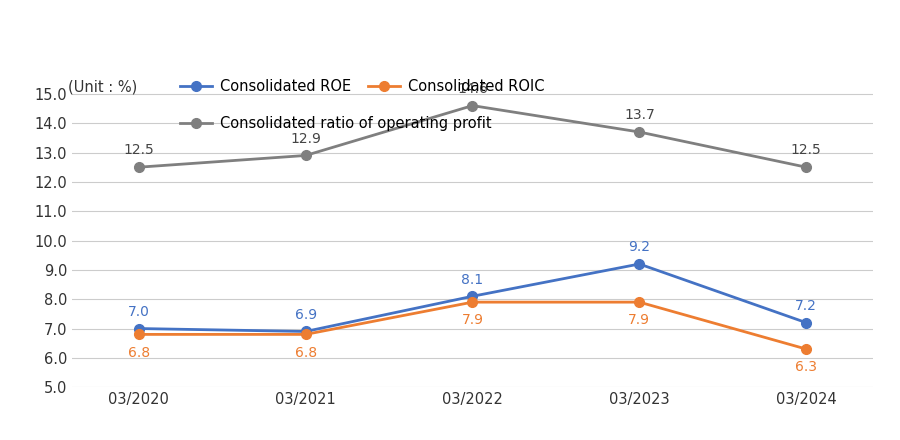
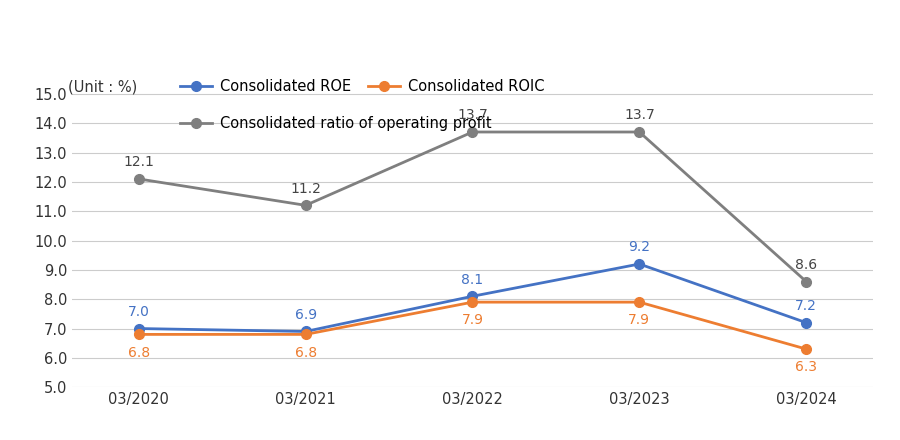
Consolidated ratio of operating profit/03/2020: 12.5 -> 12.1
Consolidated ratio of operating profit/03/2021: 12.9 -> 11.2
Consolidated ratio of operating profit/03/2022: 14.6 -> 13.7
Consolidated ratio of operating profit/03/2024: 12.5 -> 8.6
